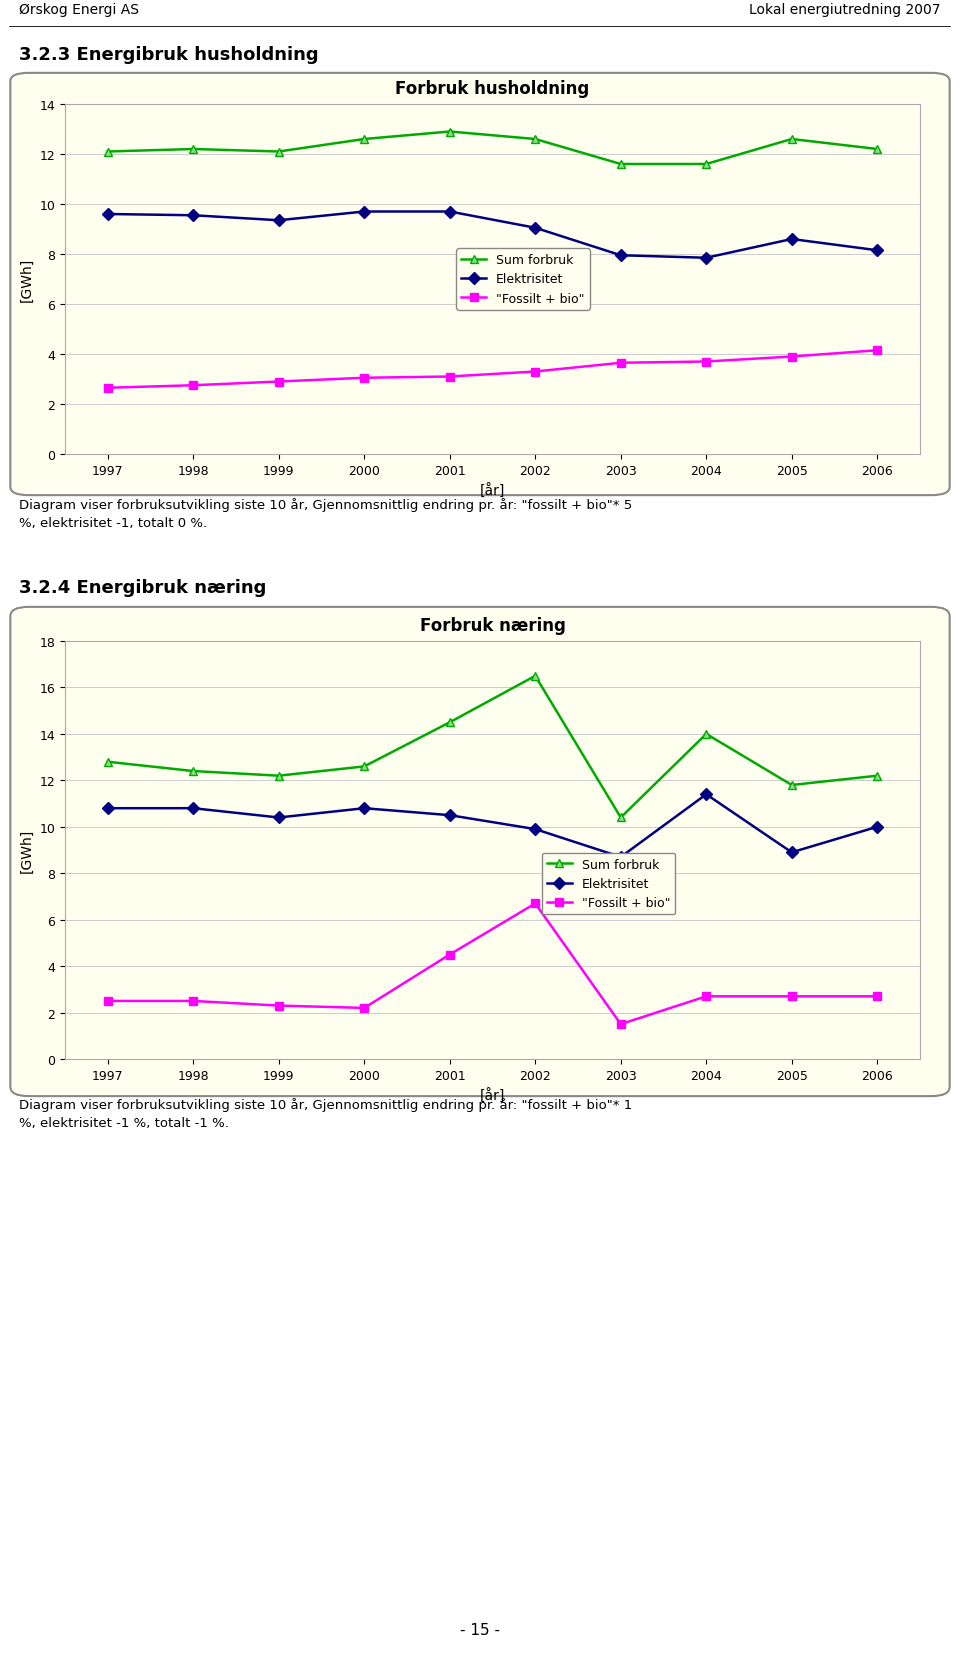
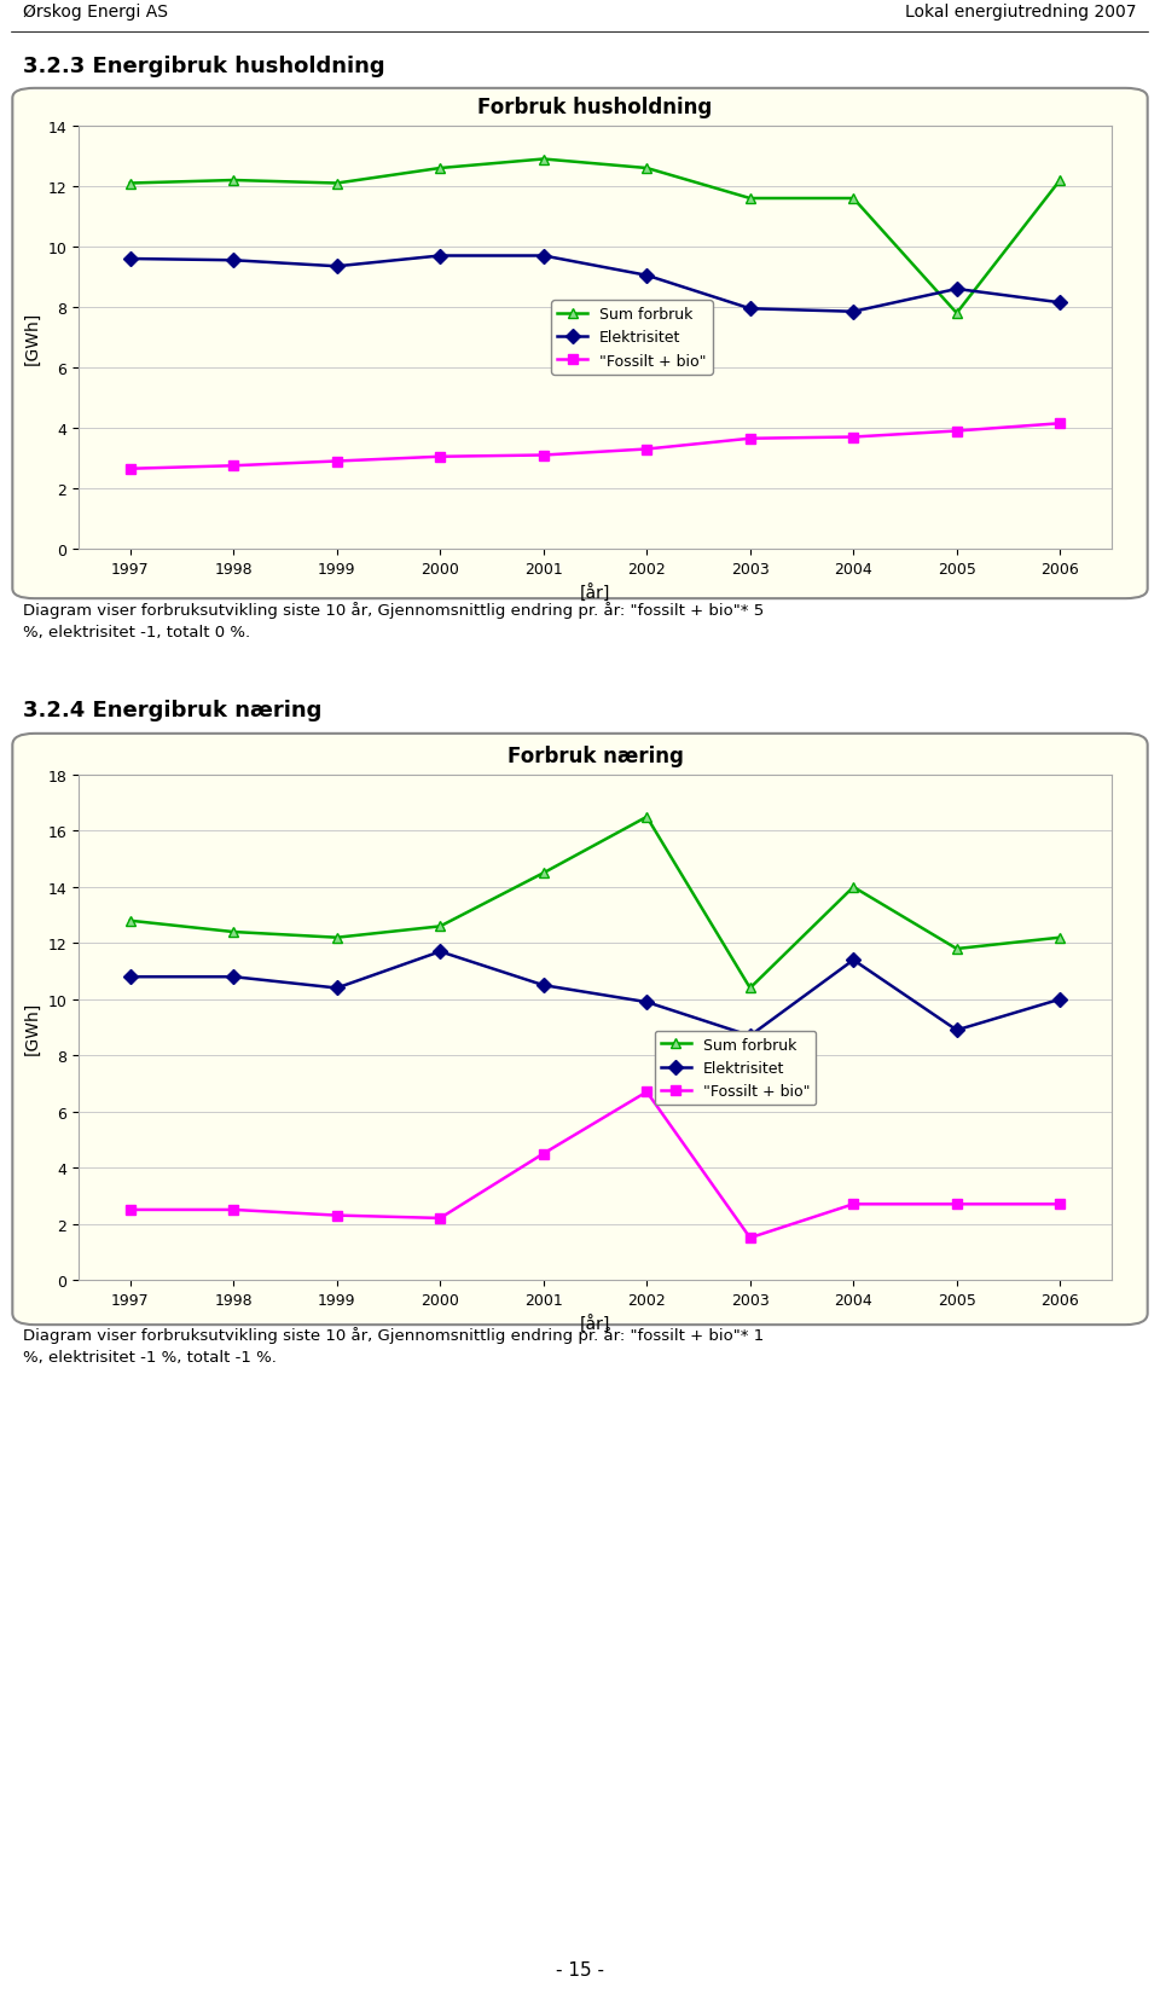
Forbruk husholdning/Sum forbruk/2005: 12.6 -> 7.8
Forbruk næring/Elektrisitet/2000: 10.8 -> 11.7
